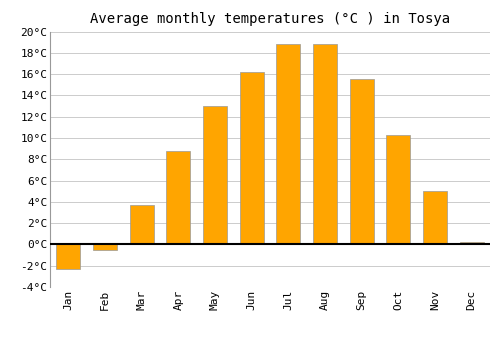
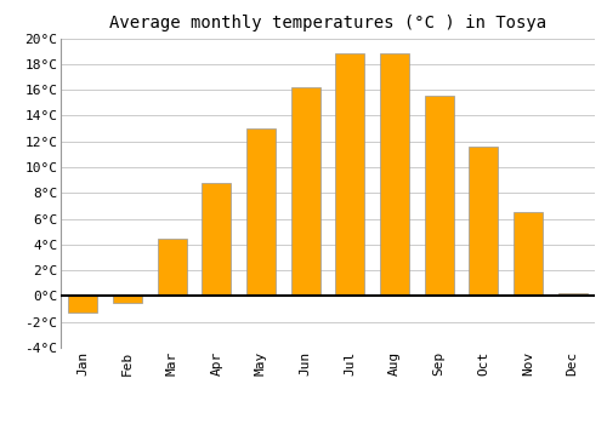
Jan: -2.3°C -> -1.3°C
Mar: 3.7°C -> 4.5°C
Oct: 10.3°C -> 11.6°C
Nov: 5.0°C -> 6.5°C
